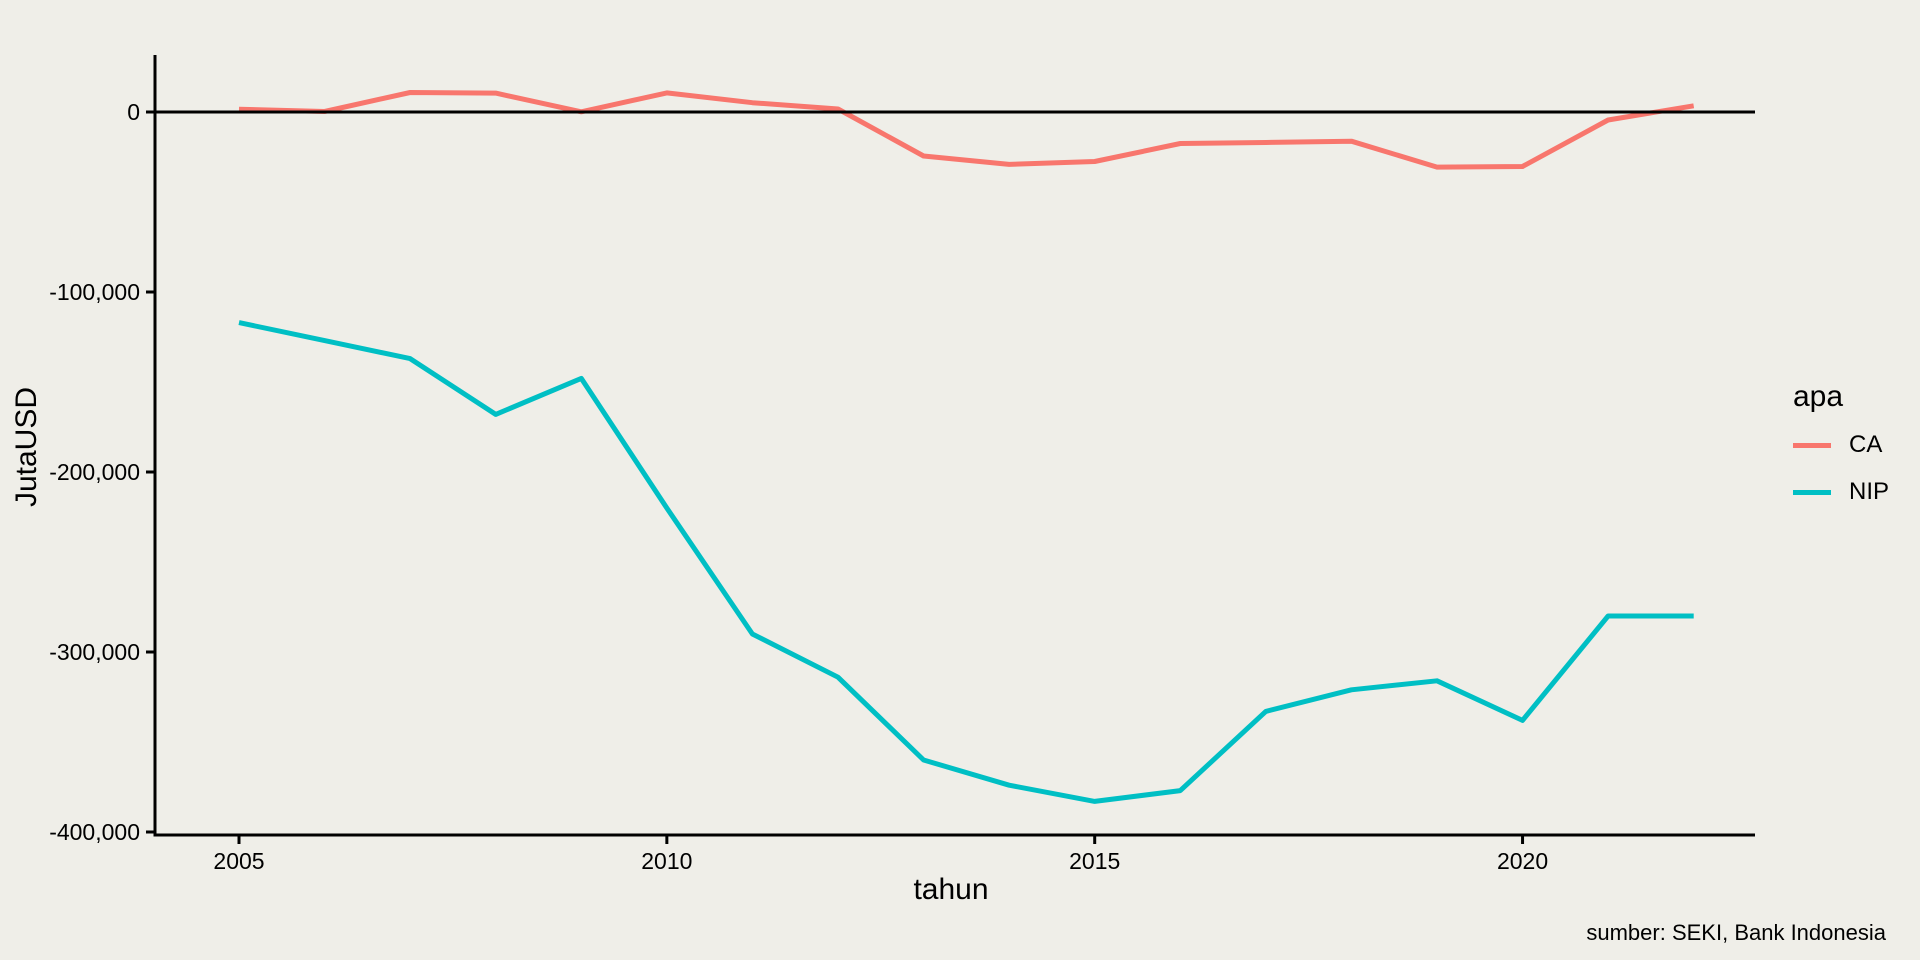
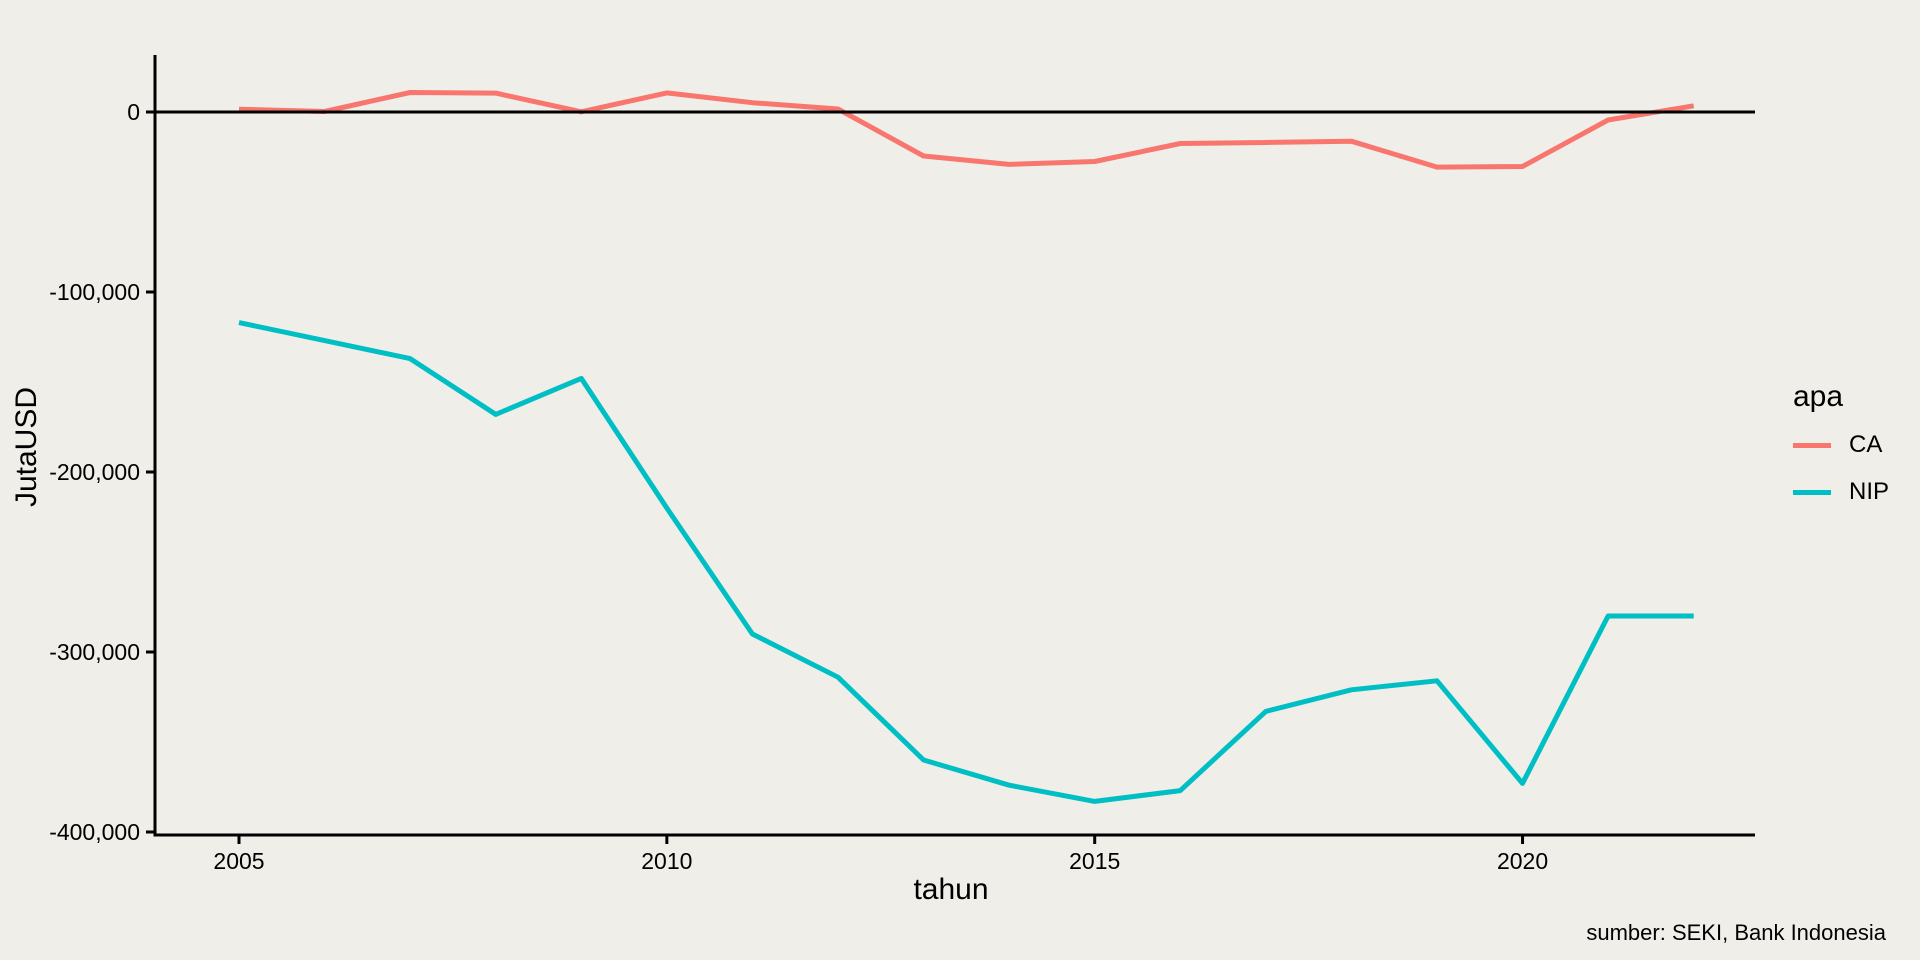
NIP/2020: -338000 -> -373000
